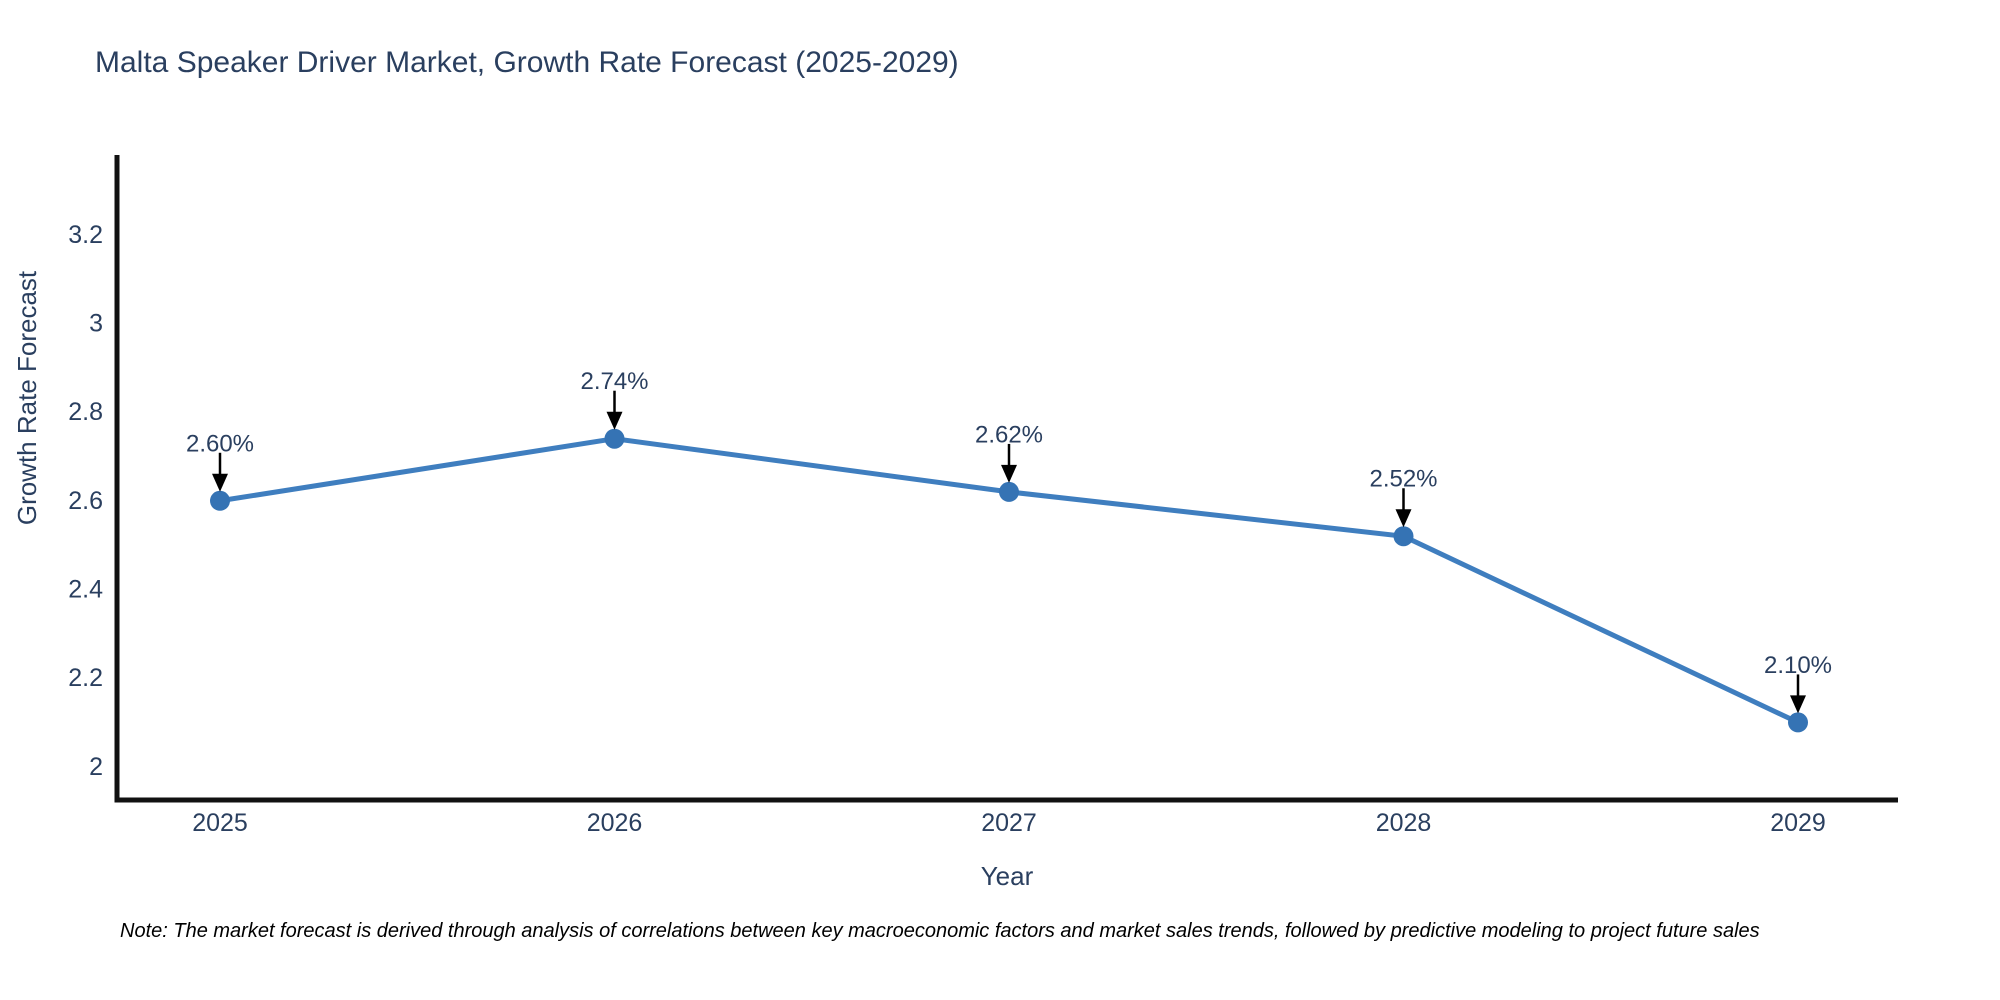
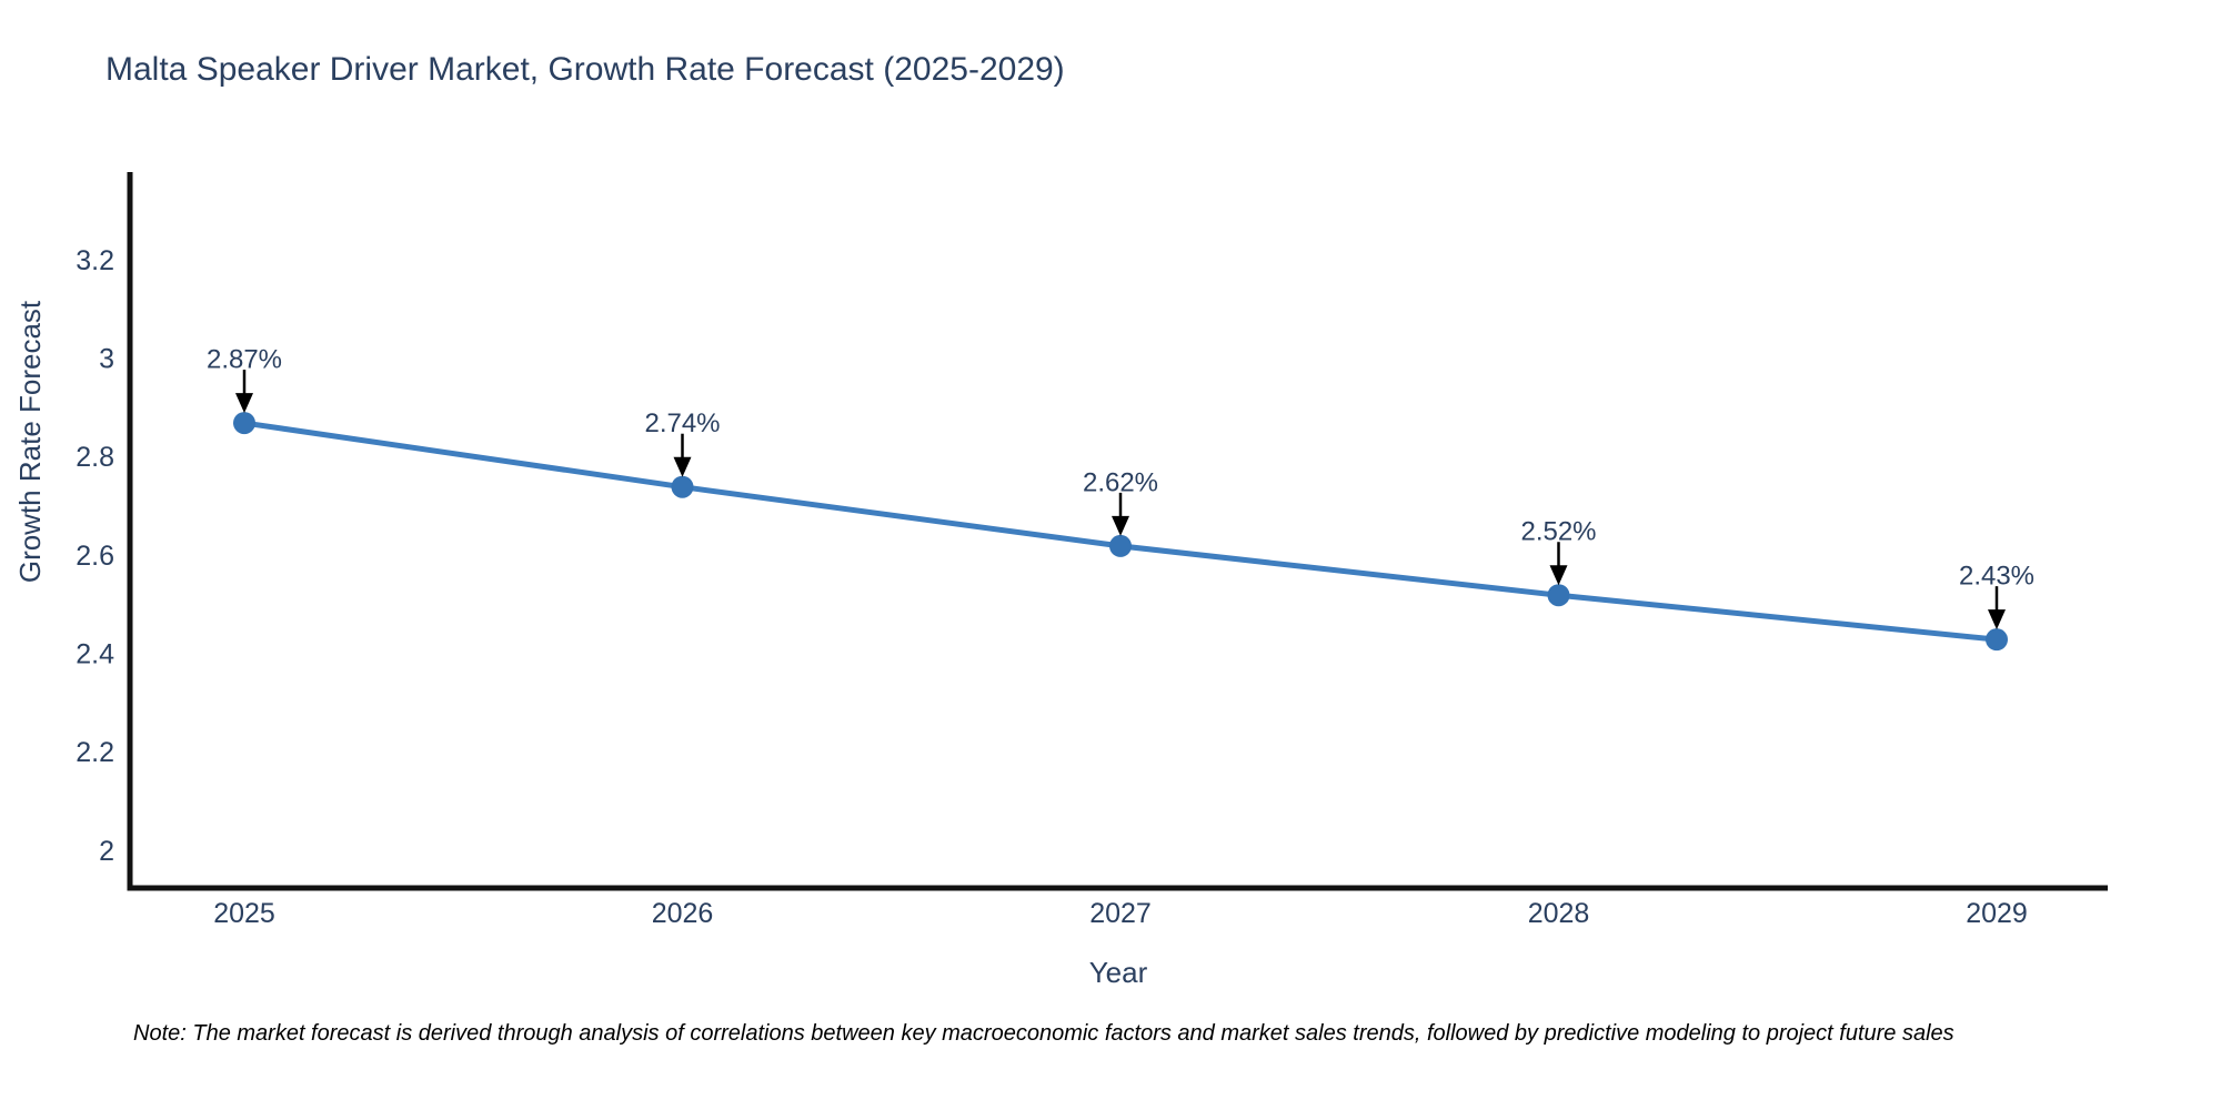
2025: 2.60% -> 2.87%
2029: 2.10% -> 2.43%
